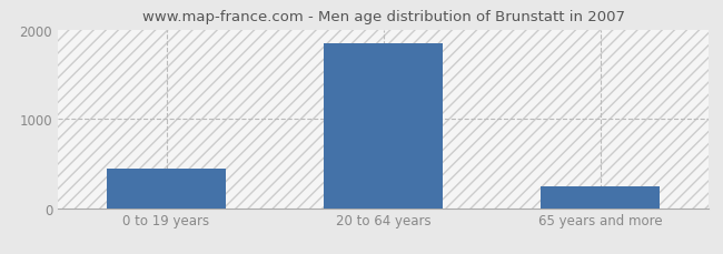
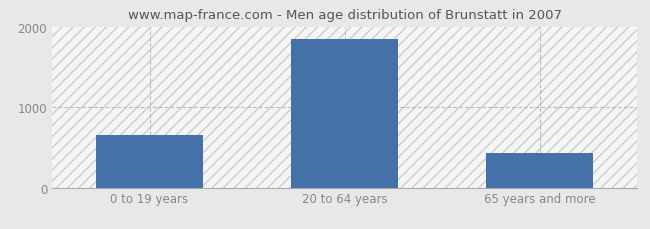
0 to 19 years: 440 -> 650
65 years and more: 240 -> 430
